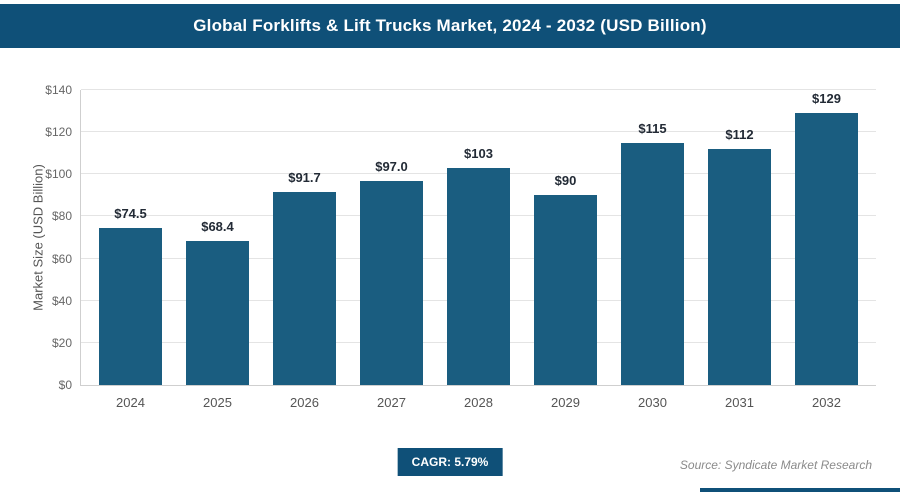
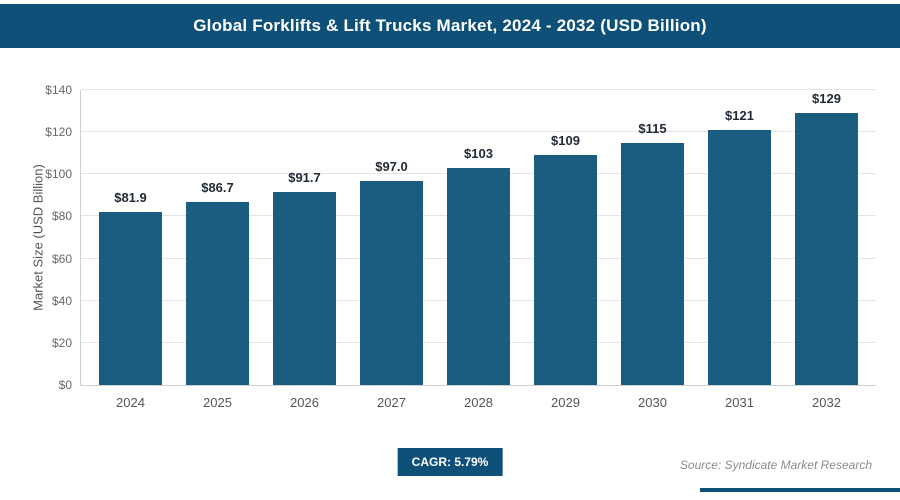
2024: $74.5 -> $81.9
2025: $68.4 -> $86.7
2029: $90 -> $109
2031: $112 -> $121
